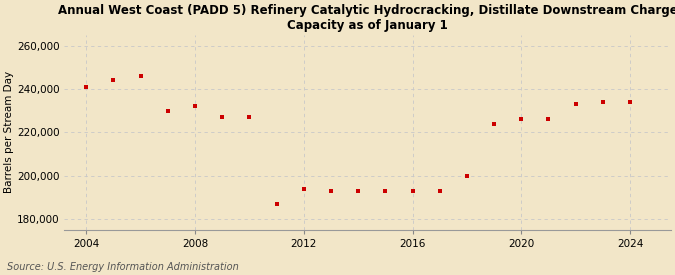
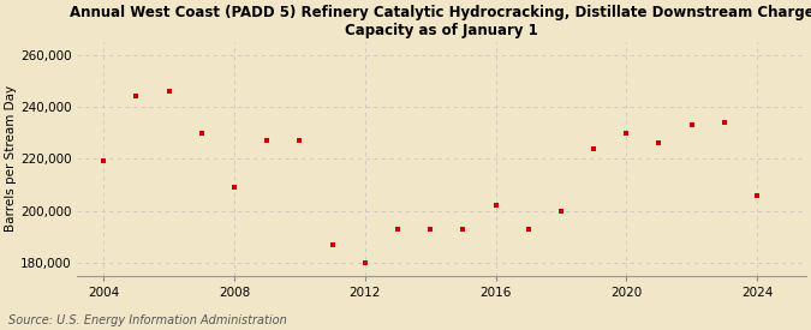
2004: 241,000 -> 219,000
2008: 232,000 -> 209,000
2012: 194,000 -> 180,000
2016: 193,000 -> 202,000
2020: 226,000 -> 230,000
2024: 234,000 -> 206,000
